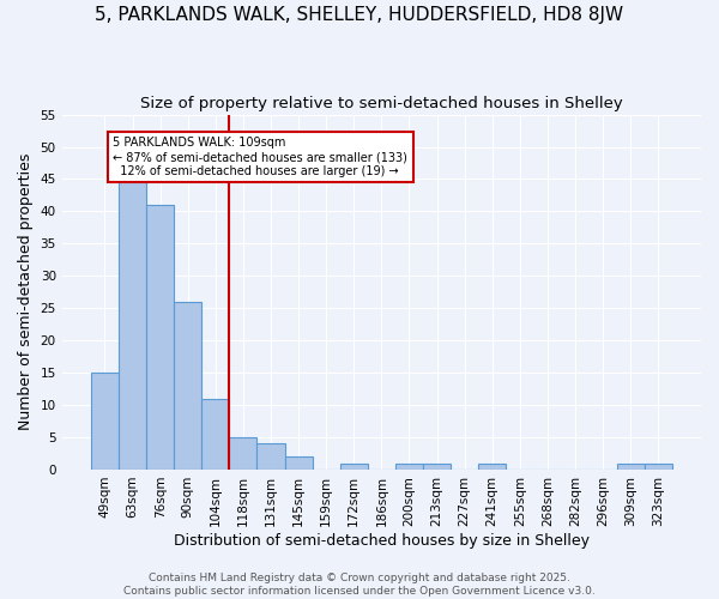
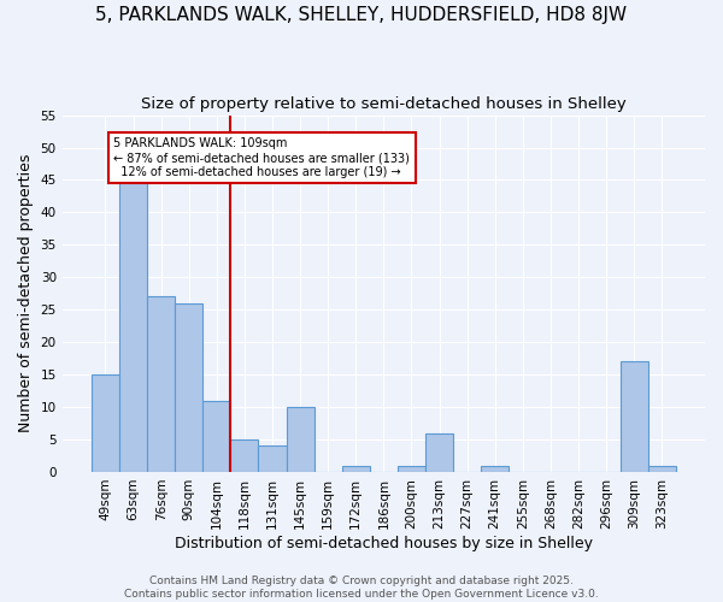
76sqm: 41 -> 27
145sqm: 2 -> 10
213sqm: 1 -> 6
309sqm: 1 -> 17
